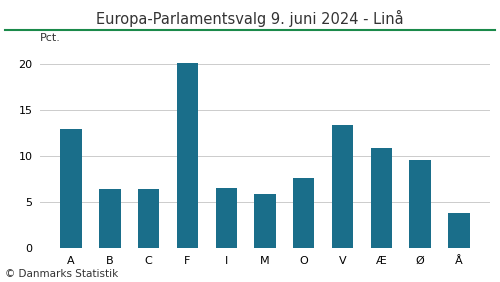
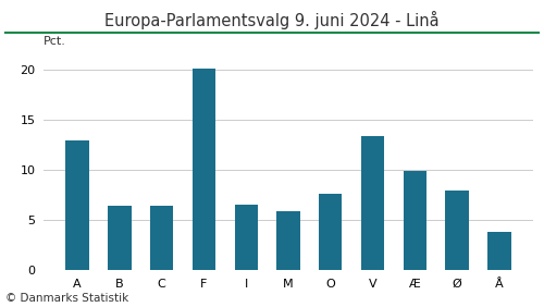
Æ: 10.8 -> 9.9
Ø: 9.6 -> 7.9
